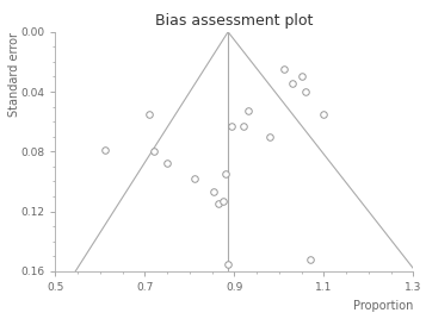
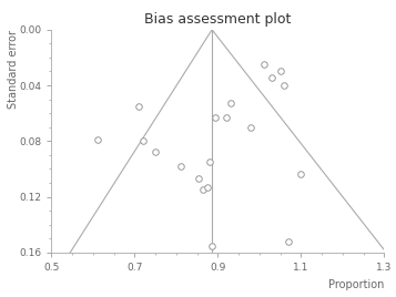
1.1: 0.055 -> 0.104
